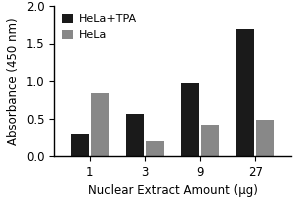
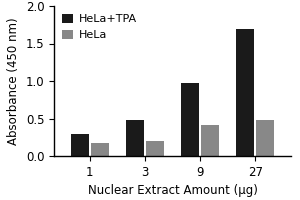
HeLa/1: 0.84 -> 0.18
HeLa+TPA/3: 0.56 -> 0.48
